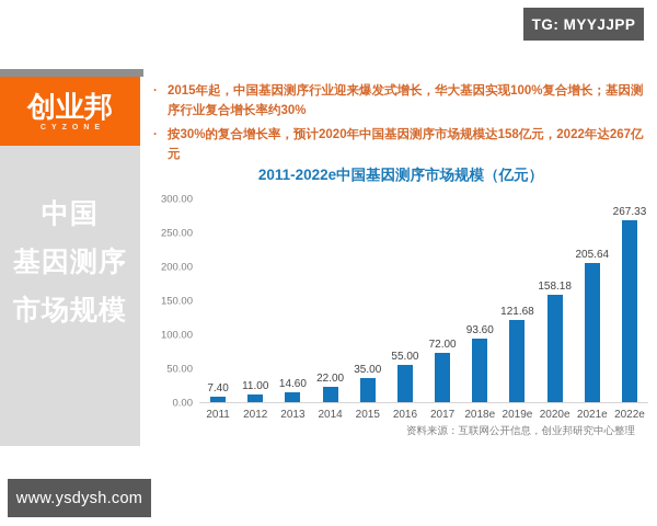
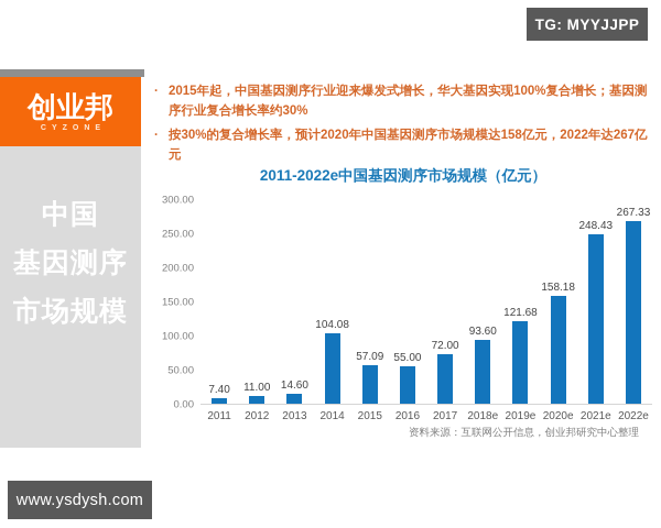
2014: 22.00 -> 104.08
2015: 35.00 -> 57.09
2021e: 205.64 -> 248.43
